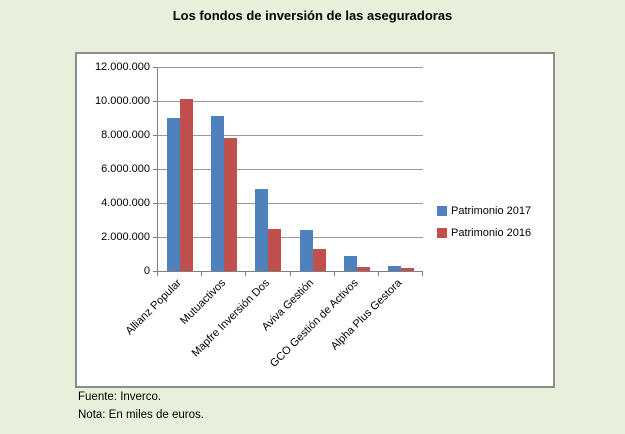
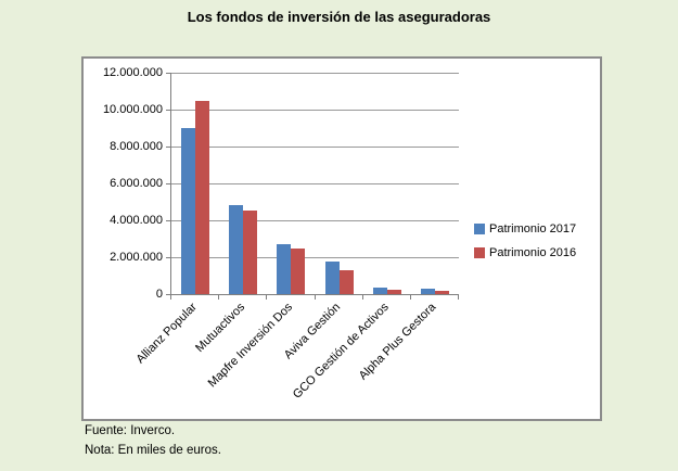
Patrimonio 2016/Allianz Popular: 10100000 -> 10500000
Patrimonio 2017/Mutuactivos: 9100000 -> 4800000
Patrimonio 2016/Mutuactivos: 7800000 -> 4600000
Patrimonio 2017/Mapfre Inversión Dos: 4800000 -> 2700000
Patrimonio 2017/Aviva Gestión: 2400000 -> 1800000
Patrimonio 2017/GCO Gestión de Activos: 900000 -> 400000
